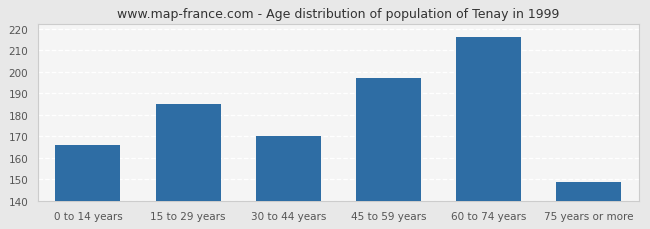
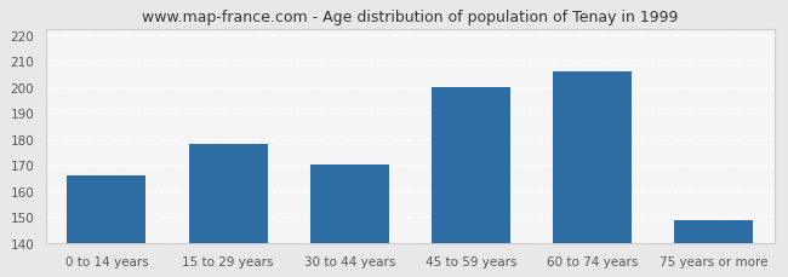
15 to 29 years: 185 -> 178
45 to 59 years: 197 -> 200
60 to 74 years: 216 -> 206
